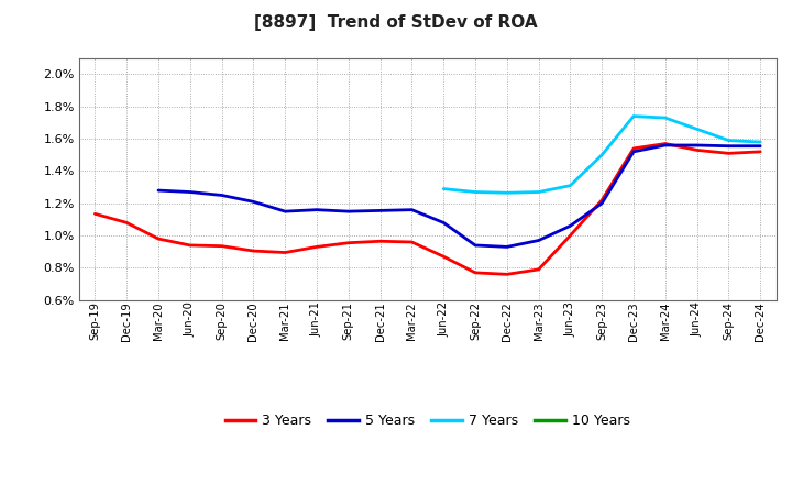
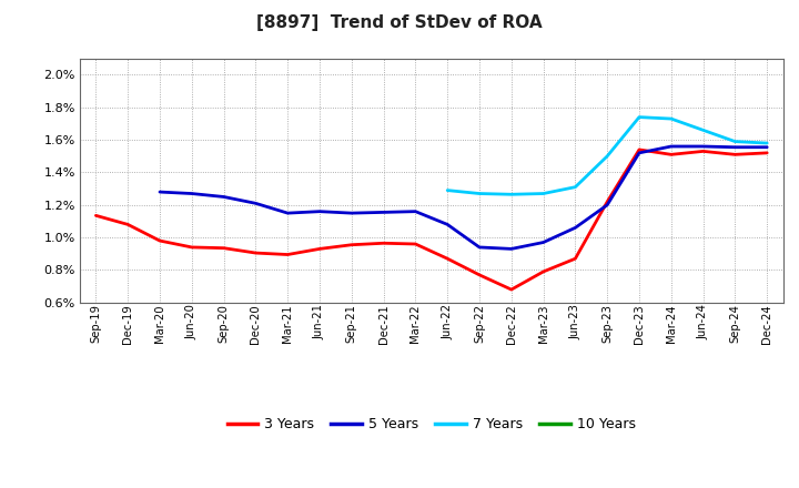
3 Years/Dec-22: 0.76% -> 0.68%
3 Years/Jun-23: 1.00% -> 0.87%
3 Years/Mar-24: 1.57% -> 1.51%
